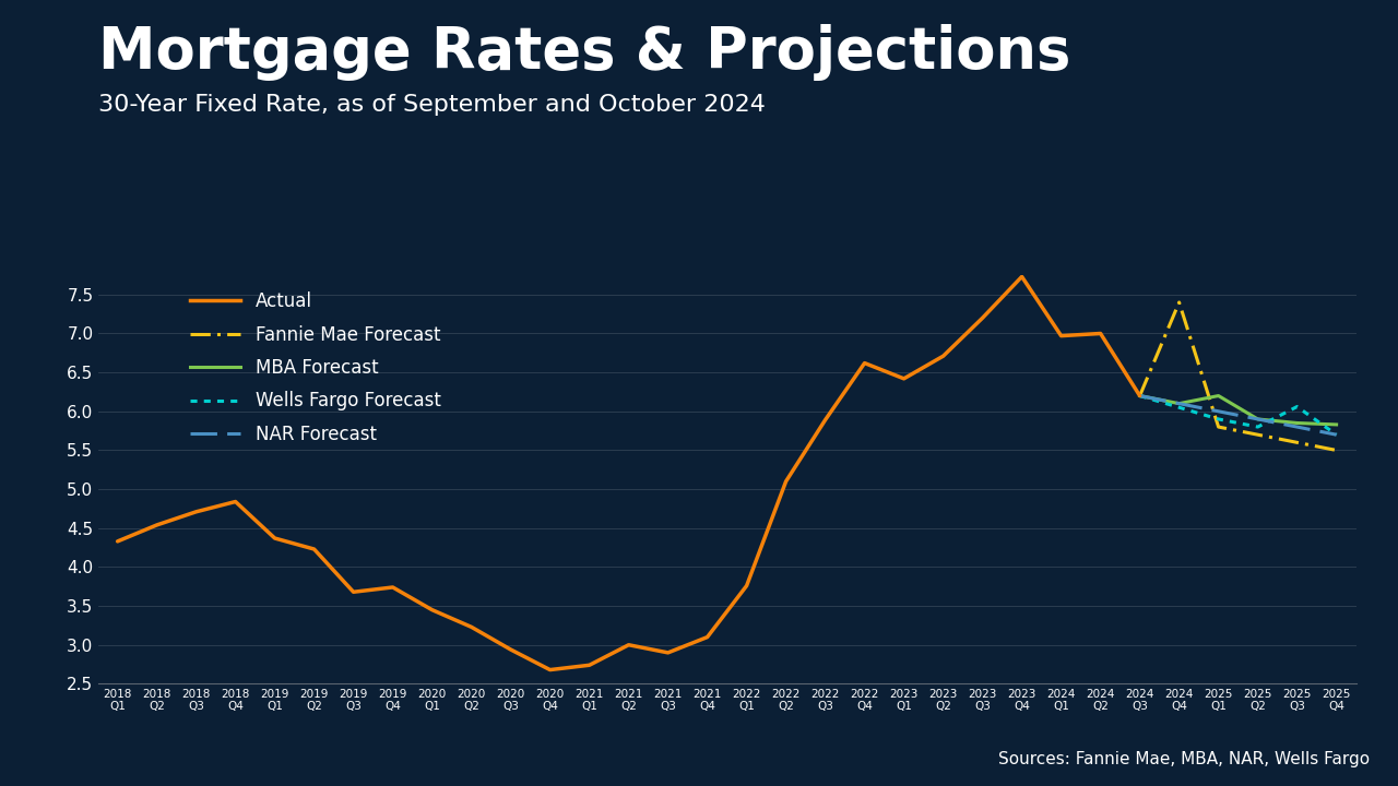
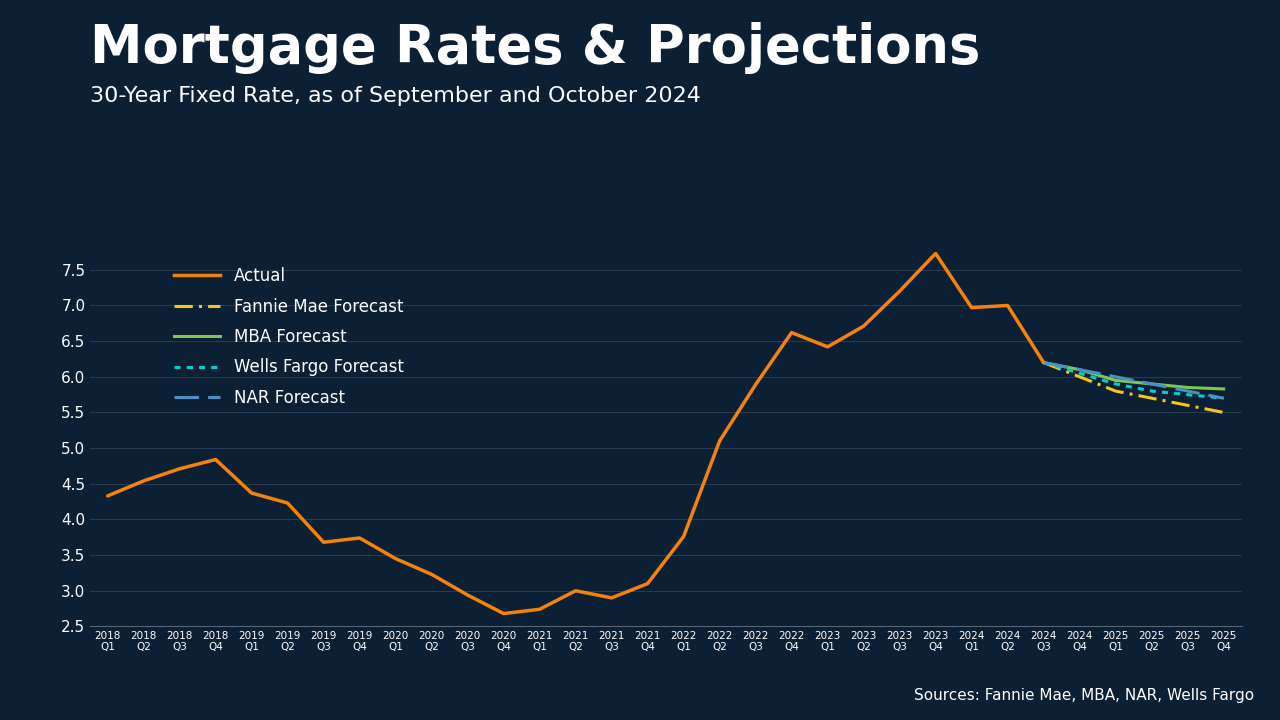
Fannie Mae Forecast/2024 Q4: 7.4 -> 6.0
MBA Forecast/2025 Q1: 6.20 -> 5.95
Wells Fargo Forecast/2025 Q3: 6.06 -> 5.75
